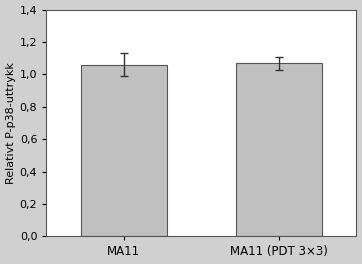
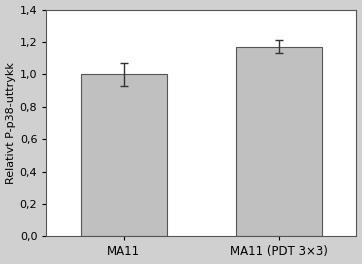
MA11: 1,06 -> 1,00
MA11 (PDT 3×3): 1,07 -> 1,17
